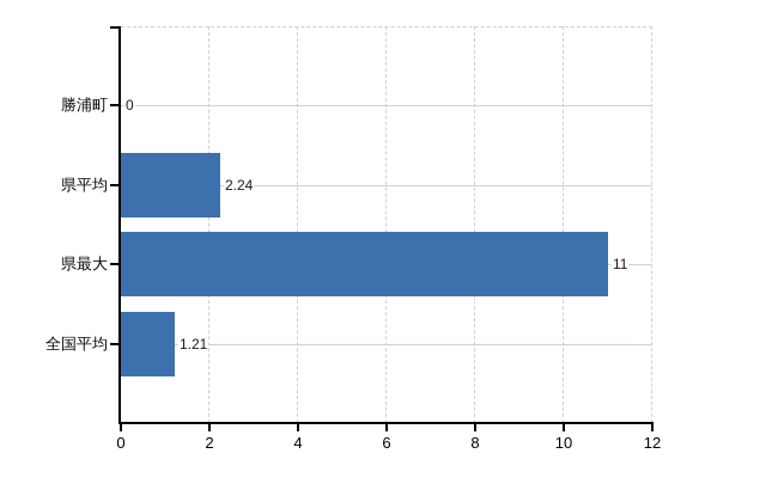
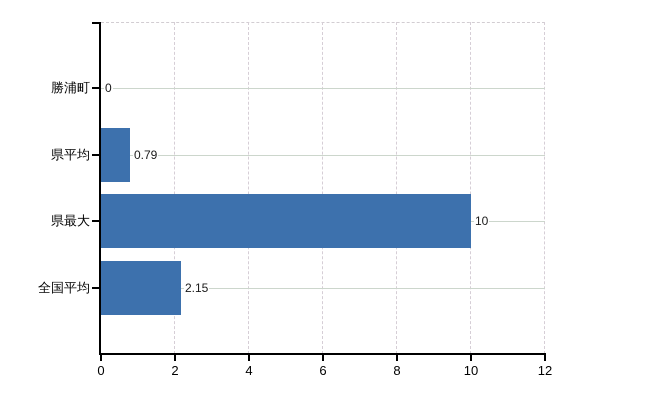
県平均: 2.24 -> 0.79
県最大: 11 -> 10
全国平均: 1.21 -> 2.15
